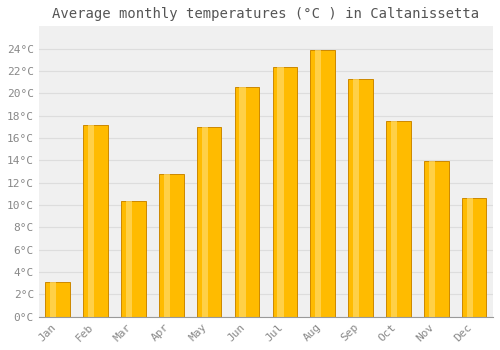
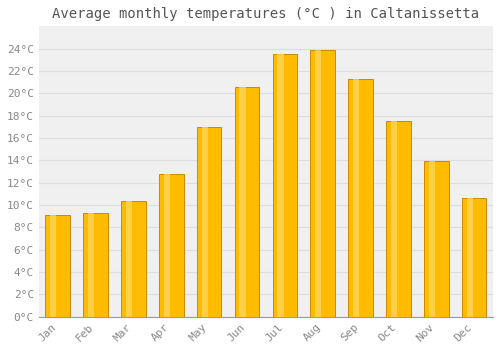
Jan: 3.1°C -> 9.1°C
Feb: 17.2°C -> 9.3°C
Jul: 22.4°C -> 23.5°C
